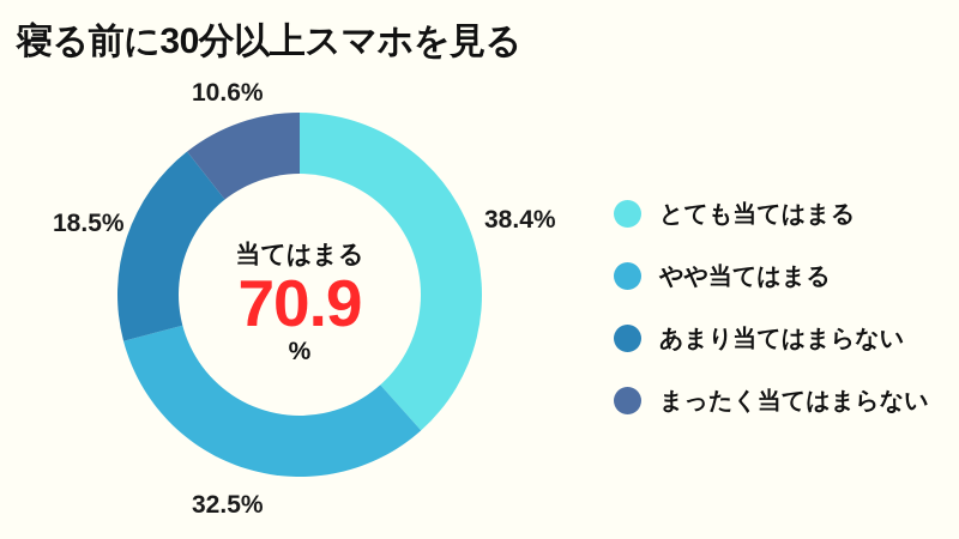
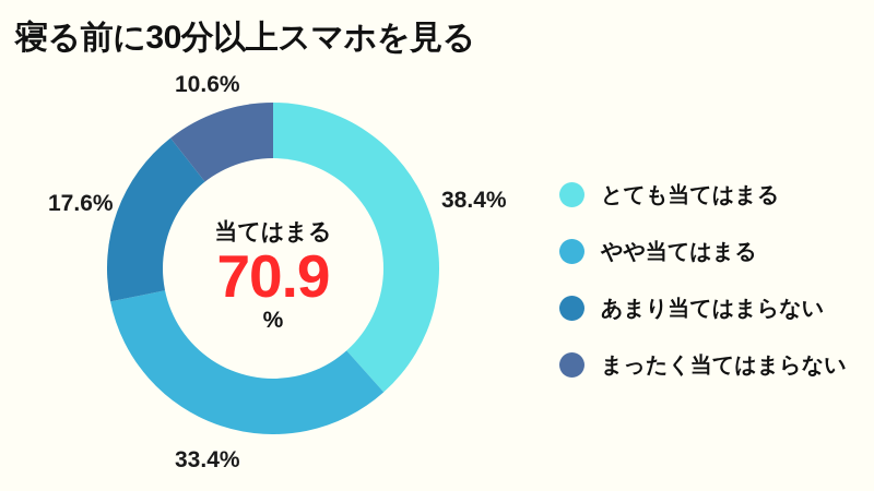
やや当てはまる: 32.5% -> 33.4%
あまり当てはまらない: 18.5% -> 17.6%
